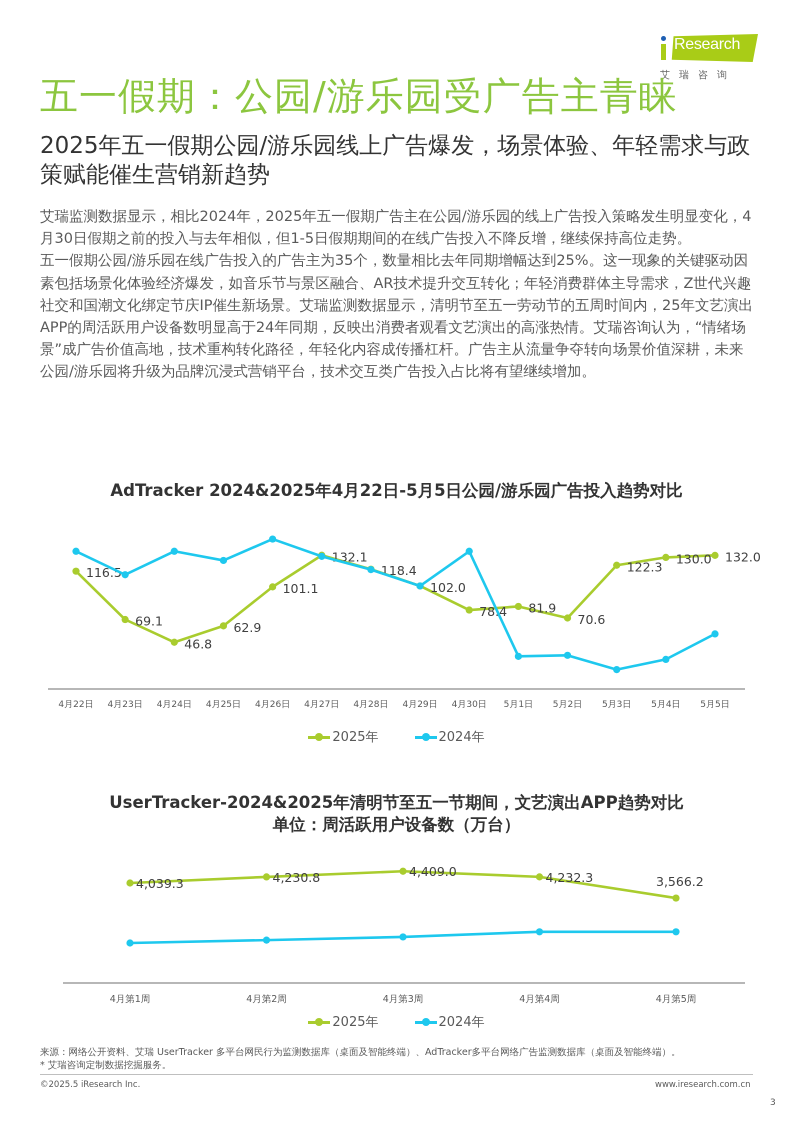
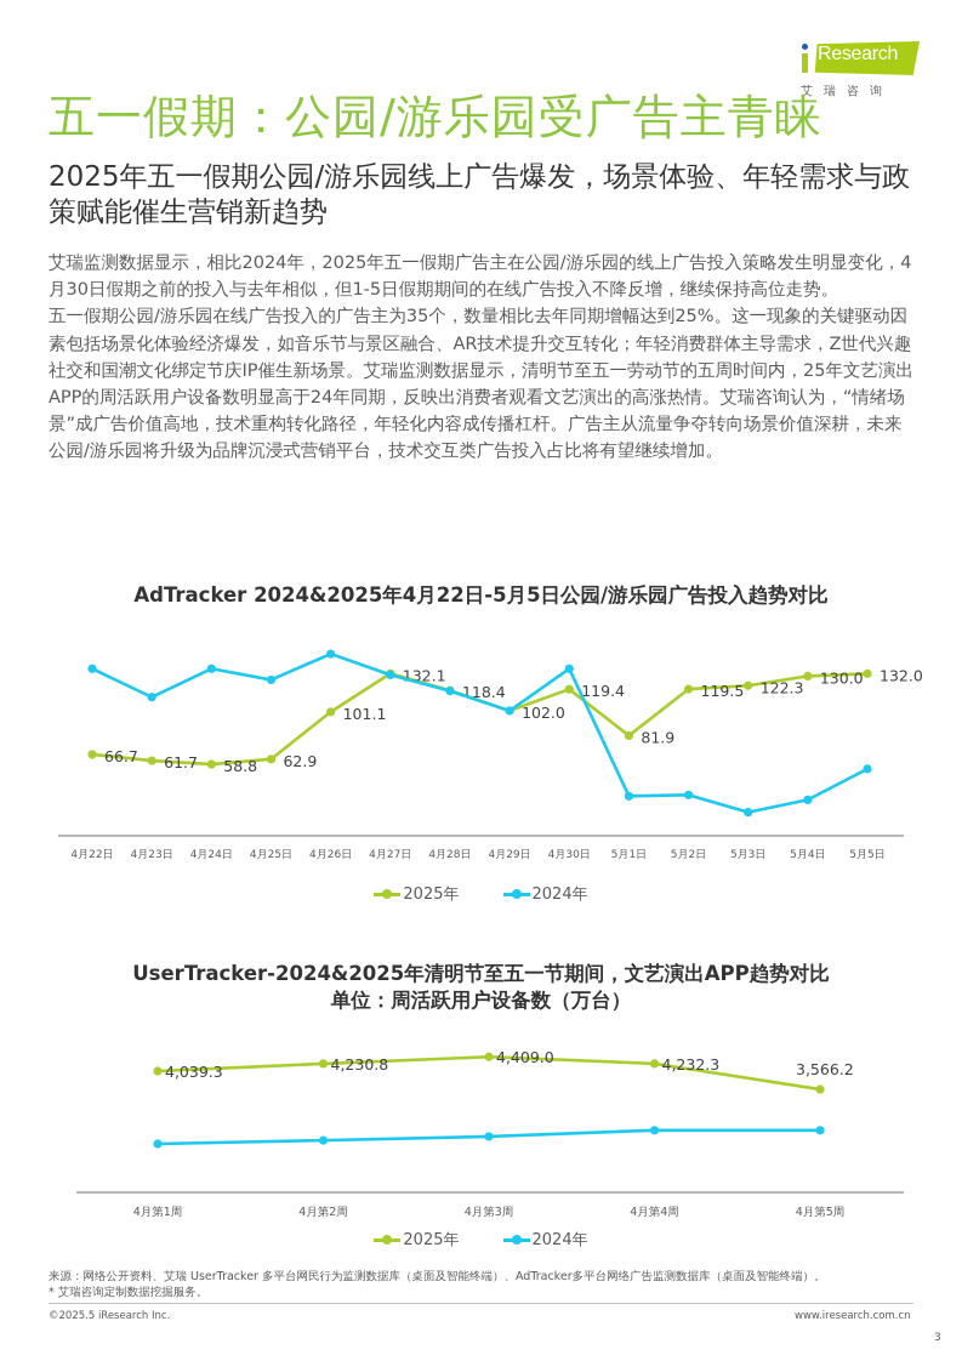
AdTracker 2024&2025年4月22日-5月5日公园/游乐园广告投入趋势对比/2025年/4月22日: 116.5 -> 66.7
AdTracker 2024&2025年4月22日-5月5日公园/游乐园广告投入趋势对比/2025年/4月23日: 69.1 -> 61.7
AdTracker 2024&2025年4月22日-5月5日公园/游乐园广告投入趋势对比/2025年/4月24日: 46.8 -> 58.8
AdTracker 2024&2025年4月22日-5月5日公园/游乐园广告投入趋势对比/2025年/4月30日: 78.4 -> 119.4
AdTracker 2024&2025年4月22日-5月5日公园/游乐园广告投入趋势对比/2025年/5月2日: 70.6 -> 119.5
